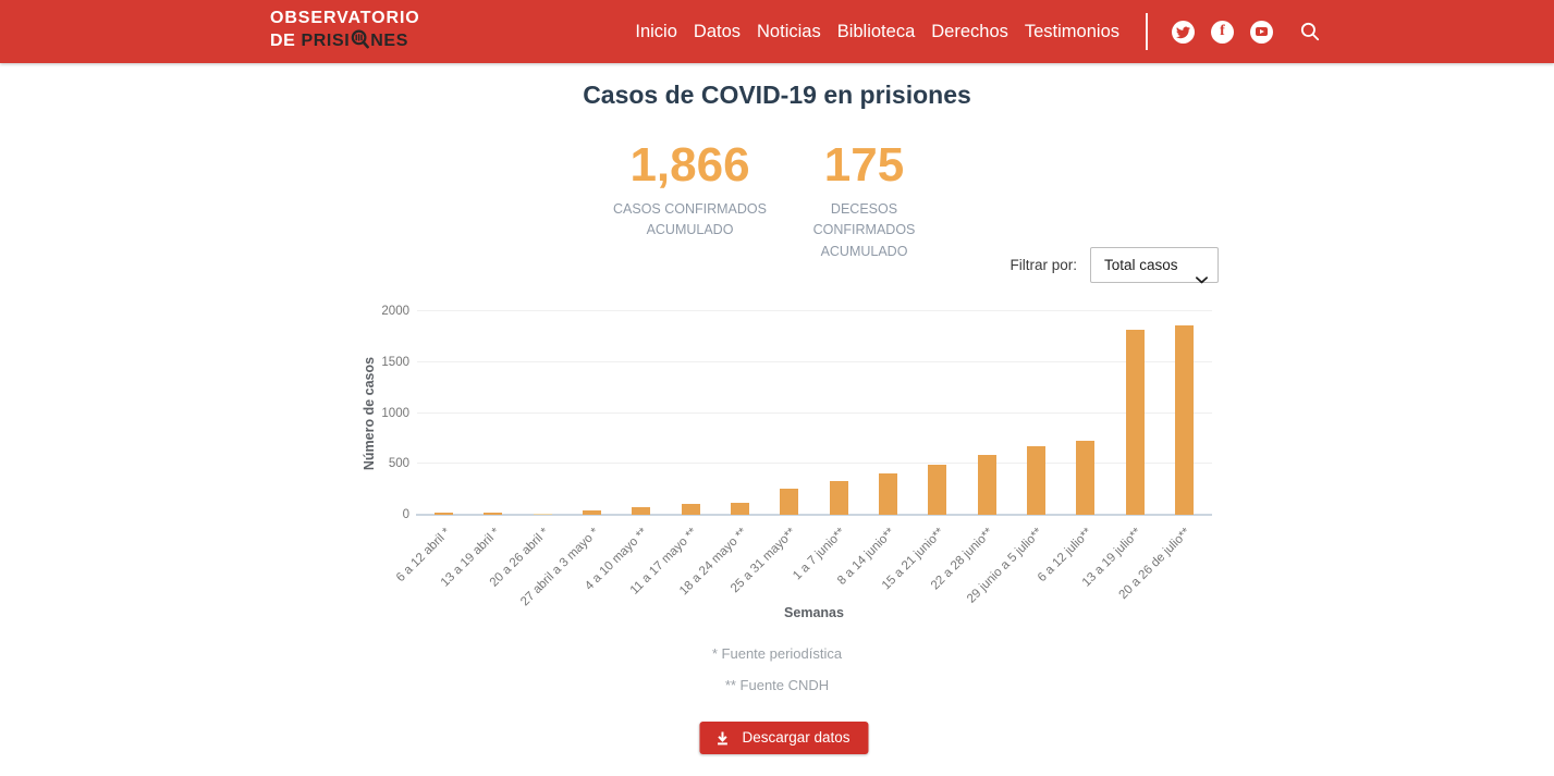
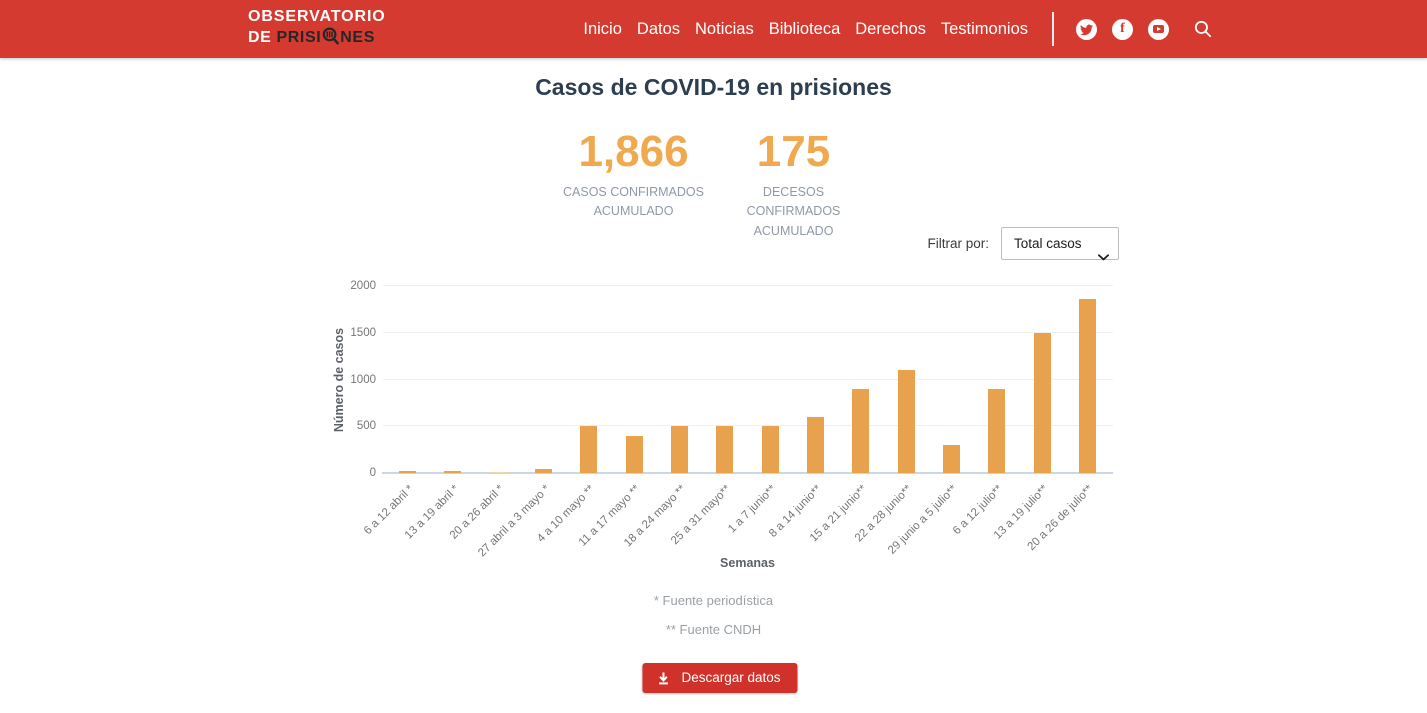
4 a 10 mayo **: 100 -> 500
11 a 17 mayo **: 100 -> 400
18 a 24 mayo **: 100 -> 500
25 a 31 mayo**: 300 -> 500
1 a 7 junio**: 300 -> 500
8 a 14 junio**: 400 -> 600
15 a 21 junio**: 500 -> 900
22 a 28 junio**: 600 -> 1100
29 junio a 5 julio**: 700 -> 300
6 a 12 julio**: 700 -> 900
13 a 19 julio**: 1800 -> 1500
